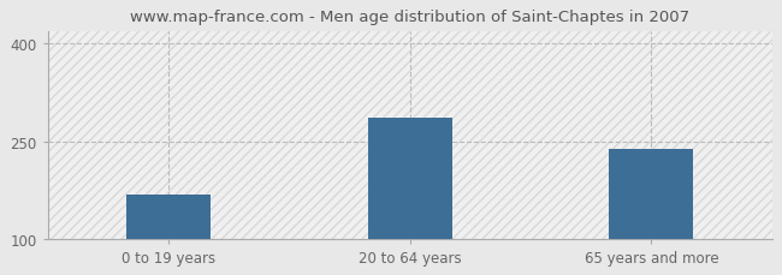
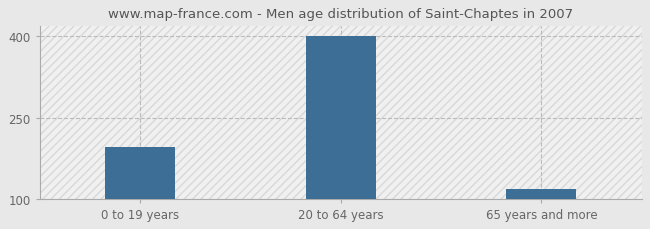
0 to 19 years: 168 -> 196
20 to 64 years: 286 -> 401
65 years and more: 238 -> 117
